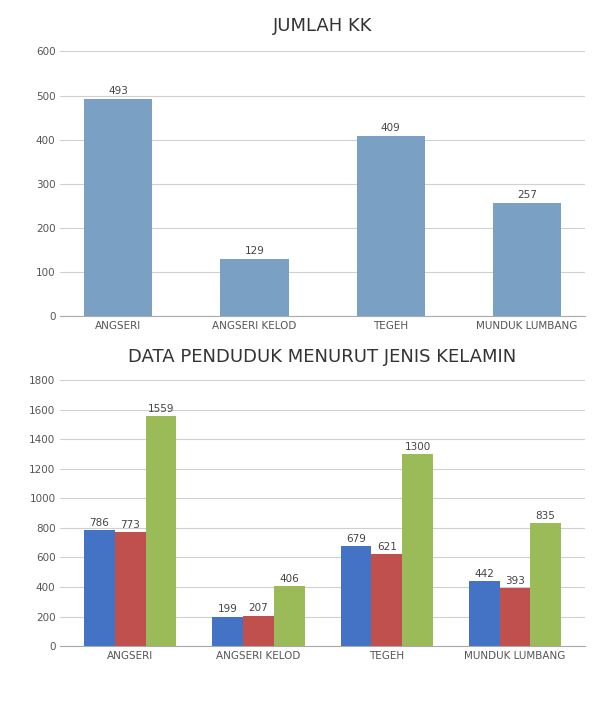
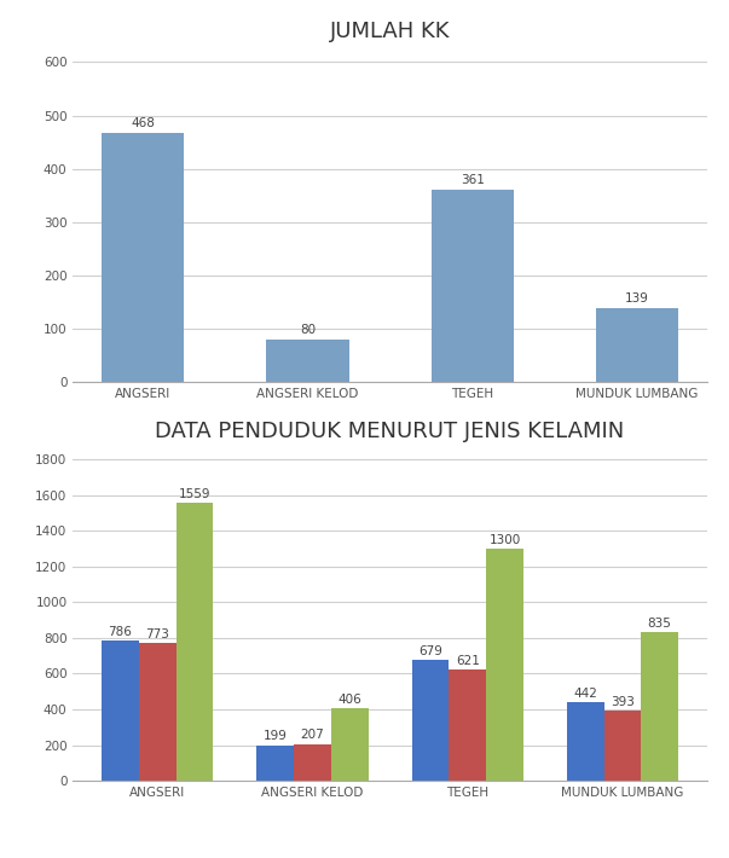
JUMLAH KK/ANGSERI: 493 -> 468
JUMLAH KK/ANGSERI KELOD: 129 -> 80
JUMLAH KK/TEGEH: 409 -> 361
JUMLAH KK/MUNDUK LUMBANG: 257 -> 139
